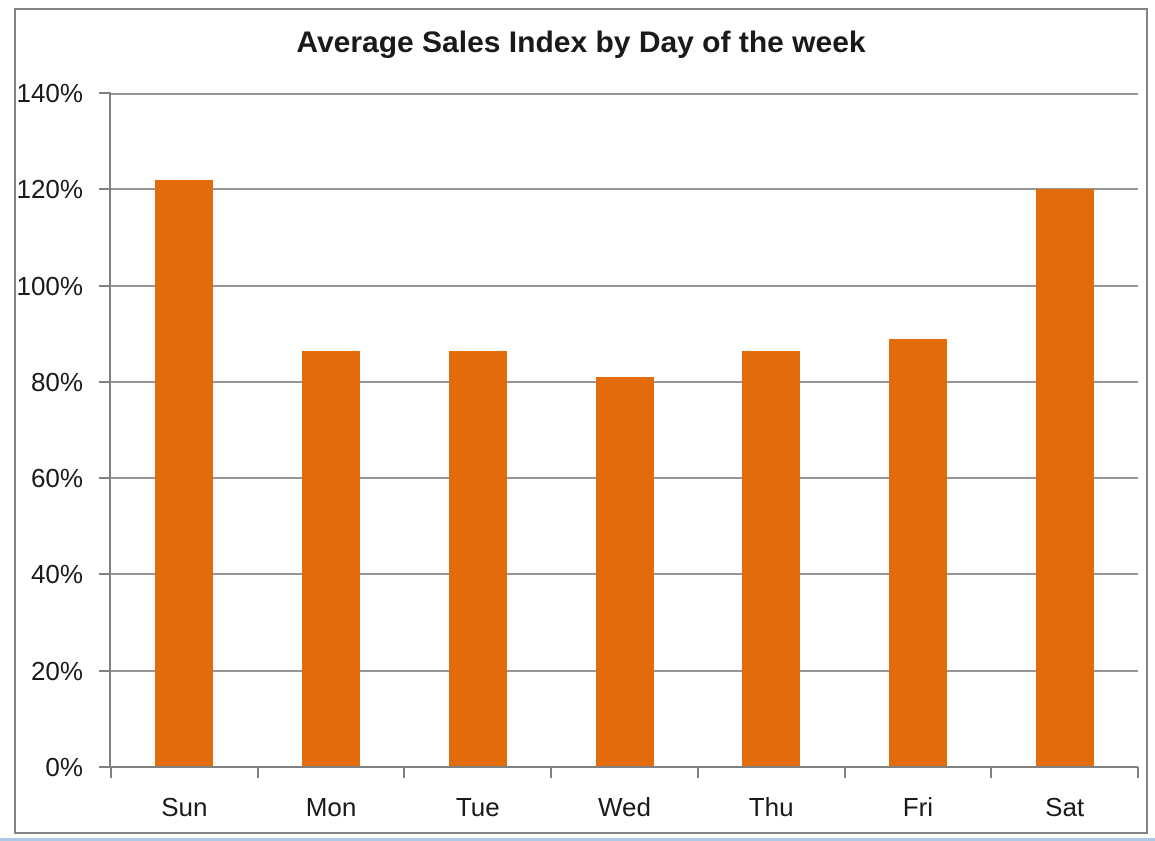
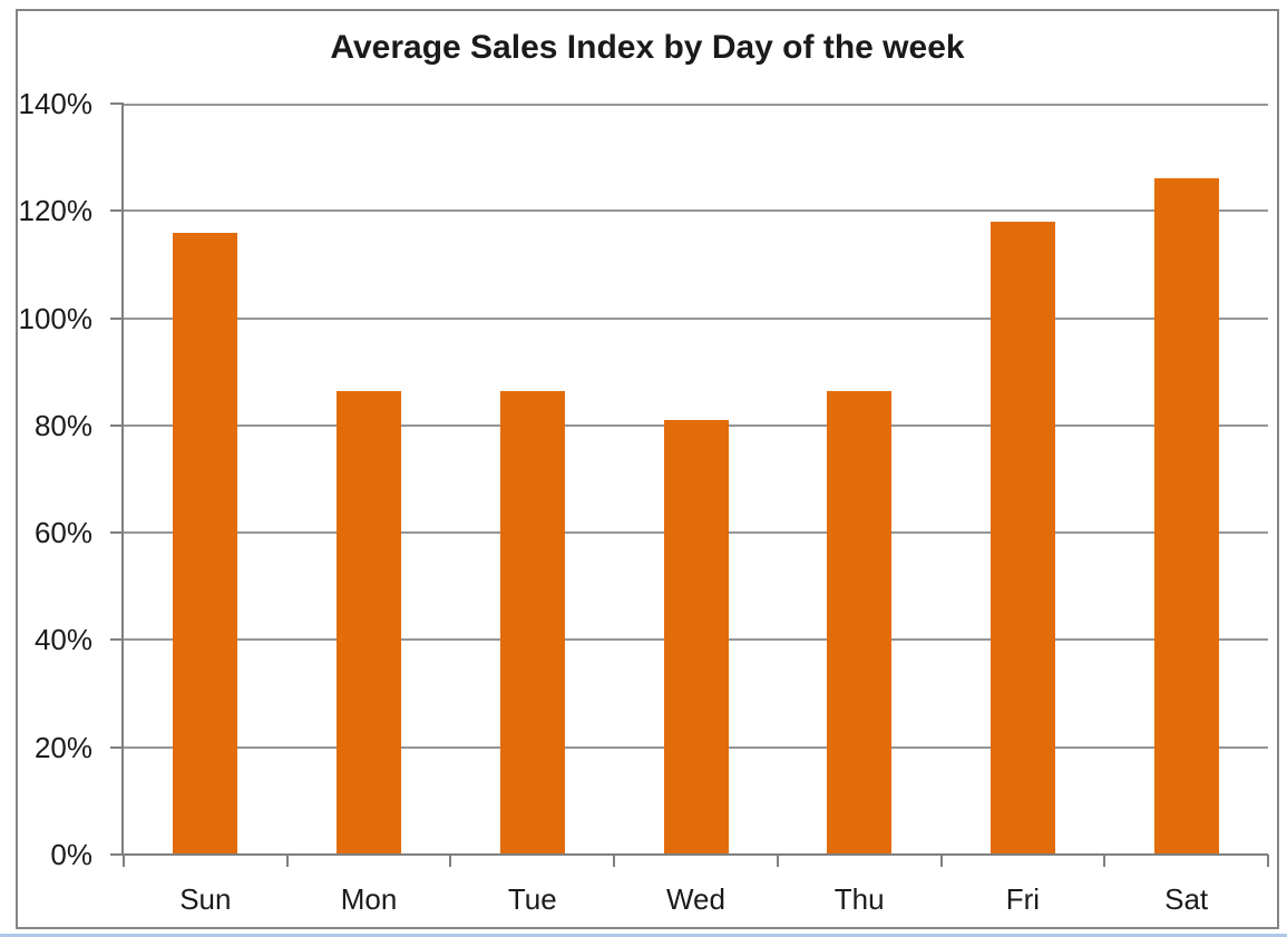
Sun: 122% -> 116%
Fri: 89% -> 118%
Sat: 120% -> 126%
